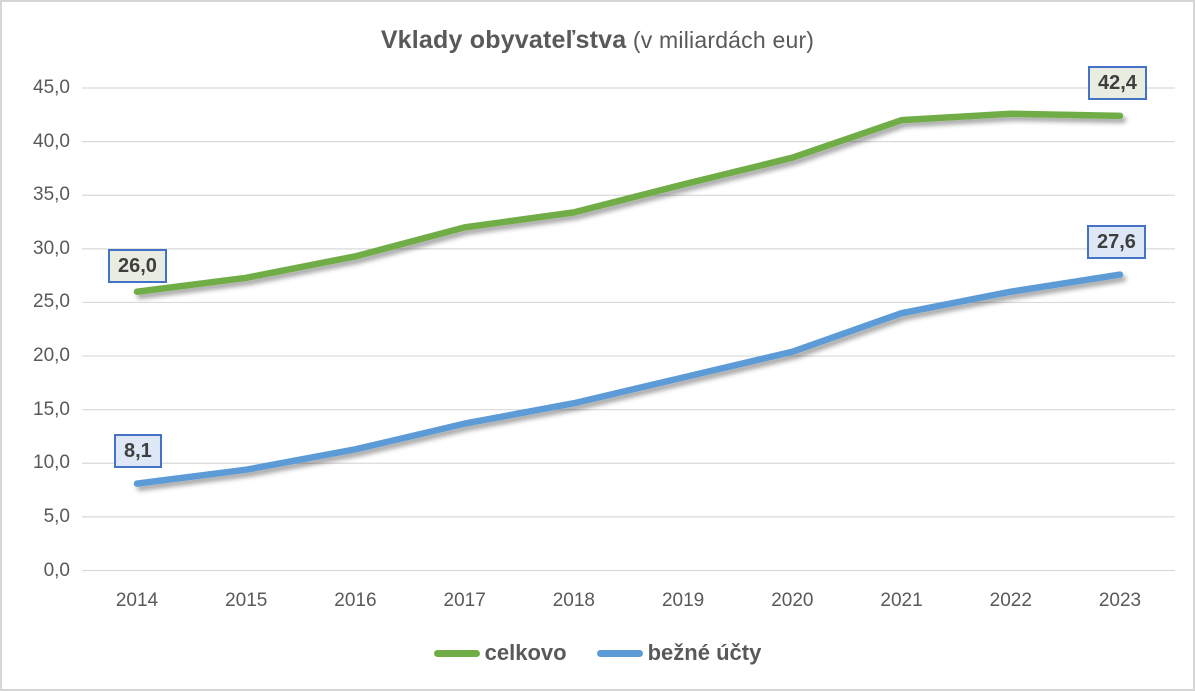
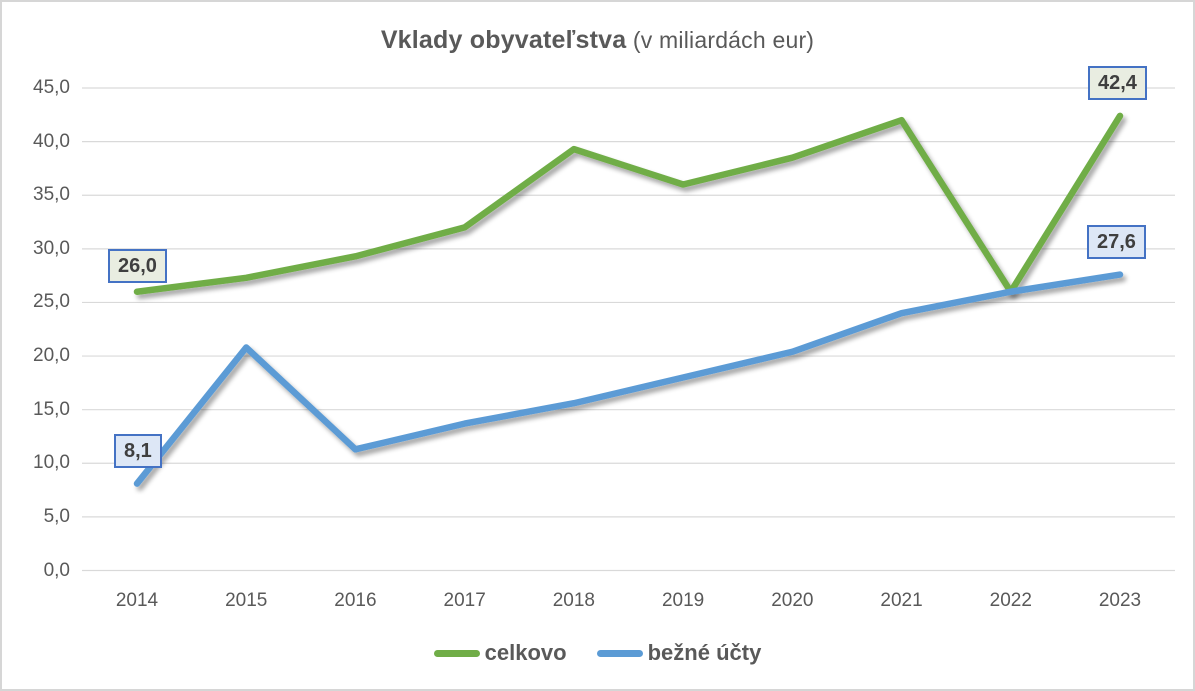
bežné účty/2015: 9,4 -> 20,8
celkovo/2018: 33,4 -> 39,3
celkovo/2022: 42,6 -> 26,0
